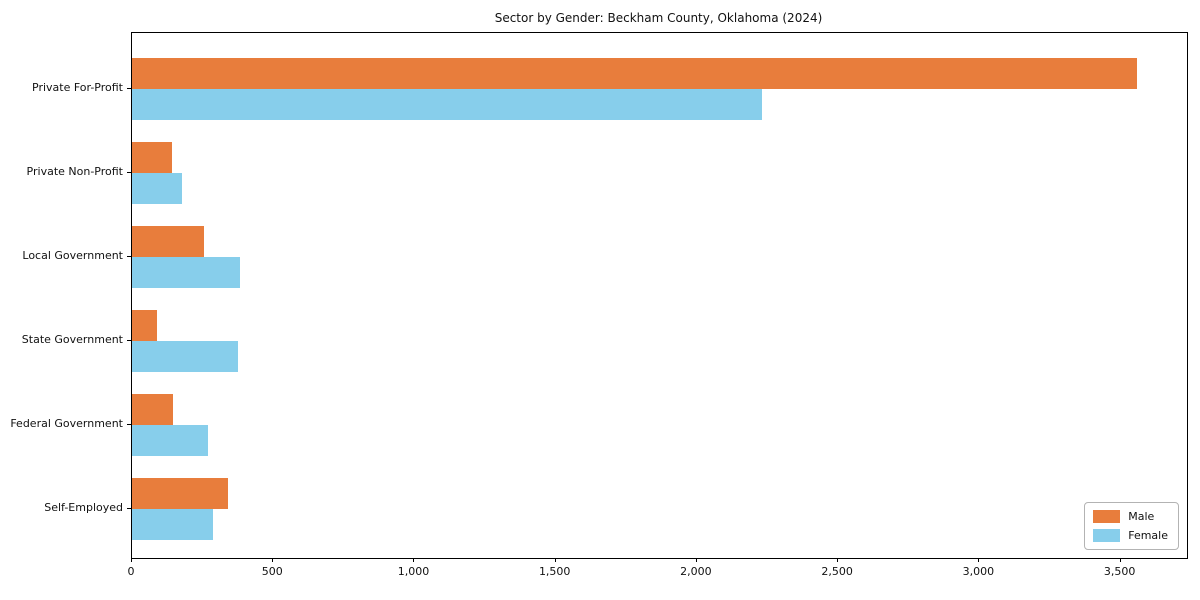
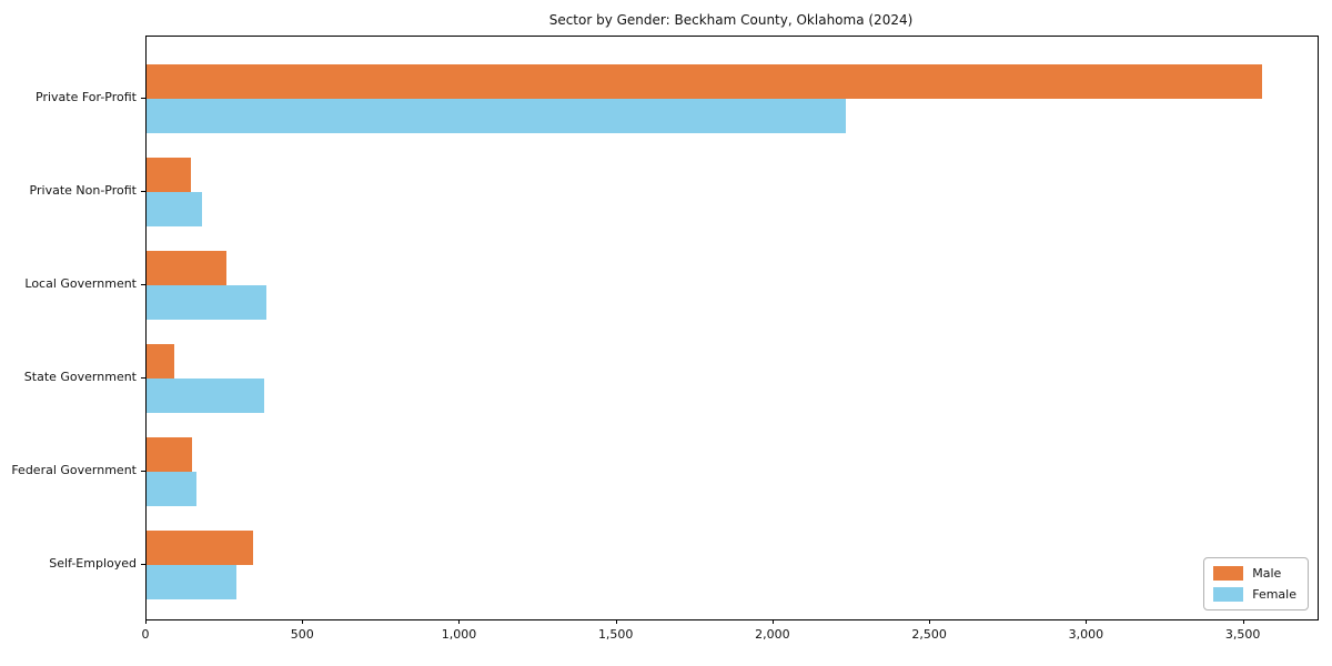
Female/Federal Government: 270 -> 160
